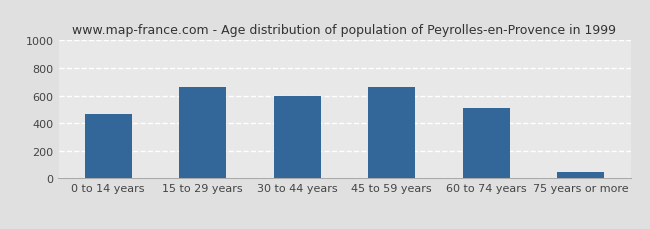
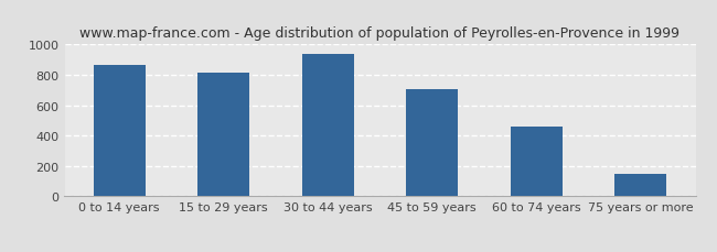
0 to 14 years: 470 -> 860
15 to 29 years: 660 -> 810
30 to 44 years: 600 -> 940
45 to 59 years: 660 -> 700
60 to 74 years: 510 -> 460
75 years or more: 50 -> 150
